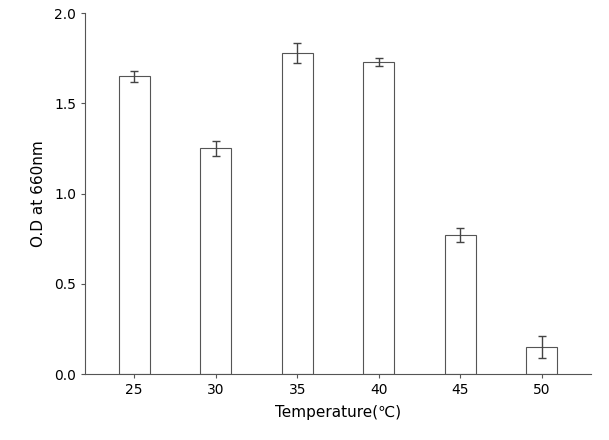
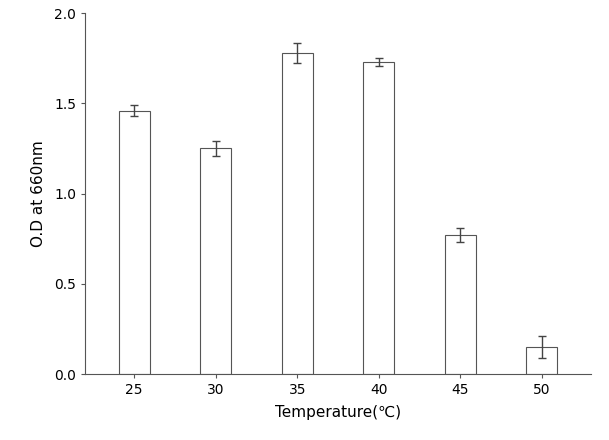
25: 1.65 -> 1.46
